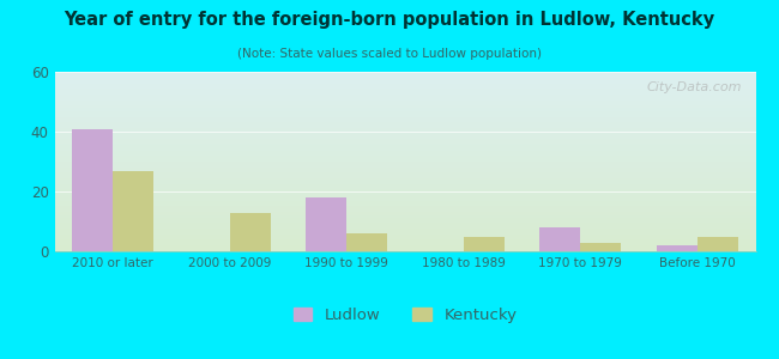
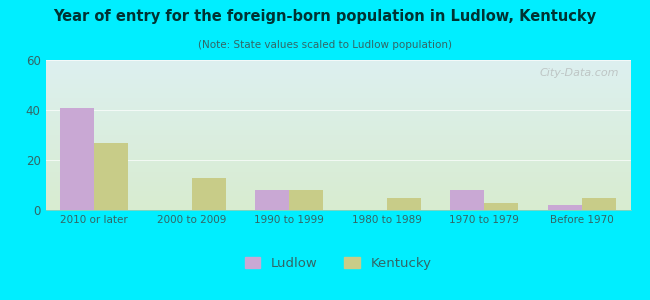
Ludlow/1990 to 1999: 18 -> 8
Kentucky/1990 to 1999: 6 -> 8
